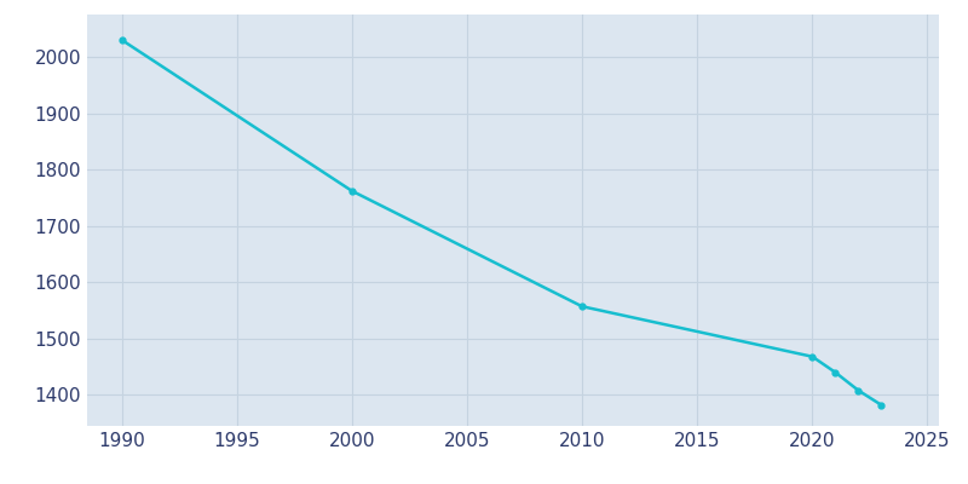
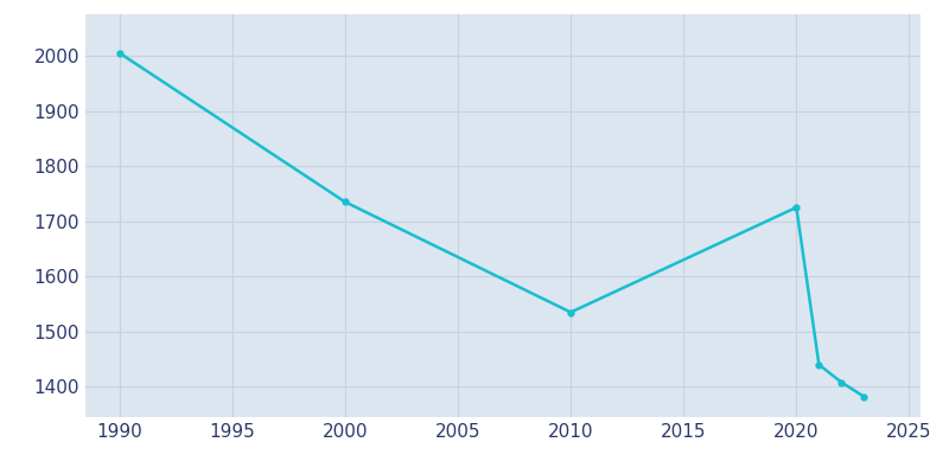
1990: 2030 -> 2005
2000: 1762 -> 1735
2010: 1557 -> 1535
2020: 1468 -> 1725
